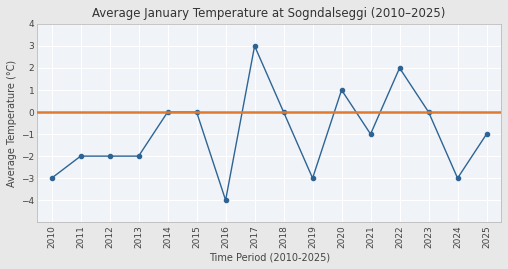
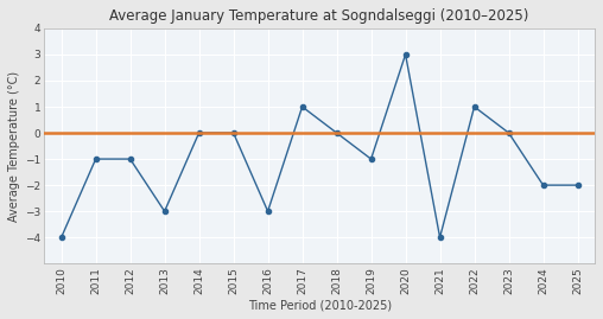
2010: -3 -> -4
2011: -2 -> -1
2012: -2 -> -1
2013: -2 -> -3
2016: -4 -> -3
2017: 3 -> 1
2019: -3 -> -1
2020: 1 -> 3
2021: -1 -> -4
2022: 2 -> 1
2024: -3 -> -2
2025: -1 -> -2
